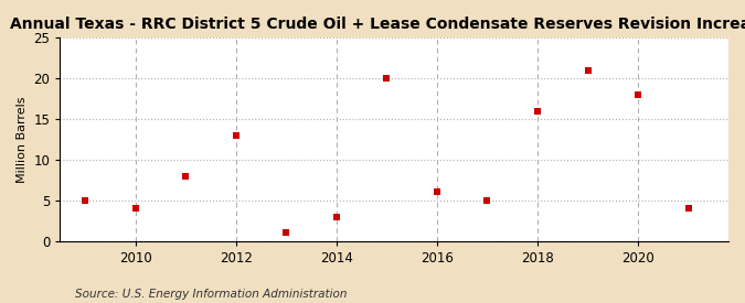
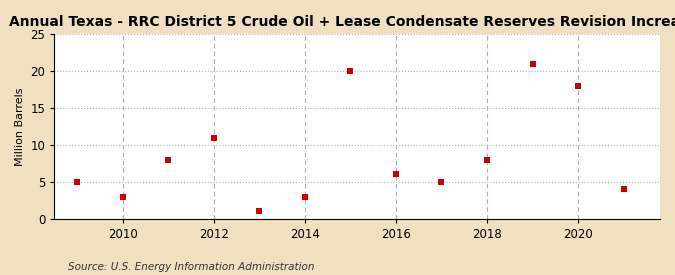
2010: 4 -> 3
2012: 13 -> 11
2018: 16 -> 8
